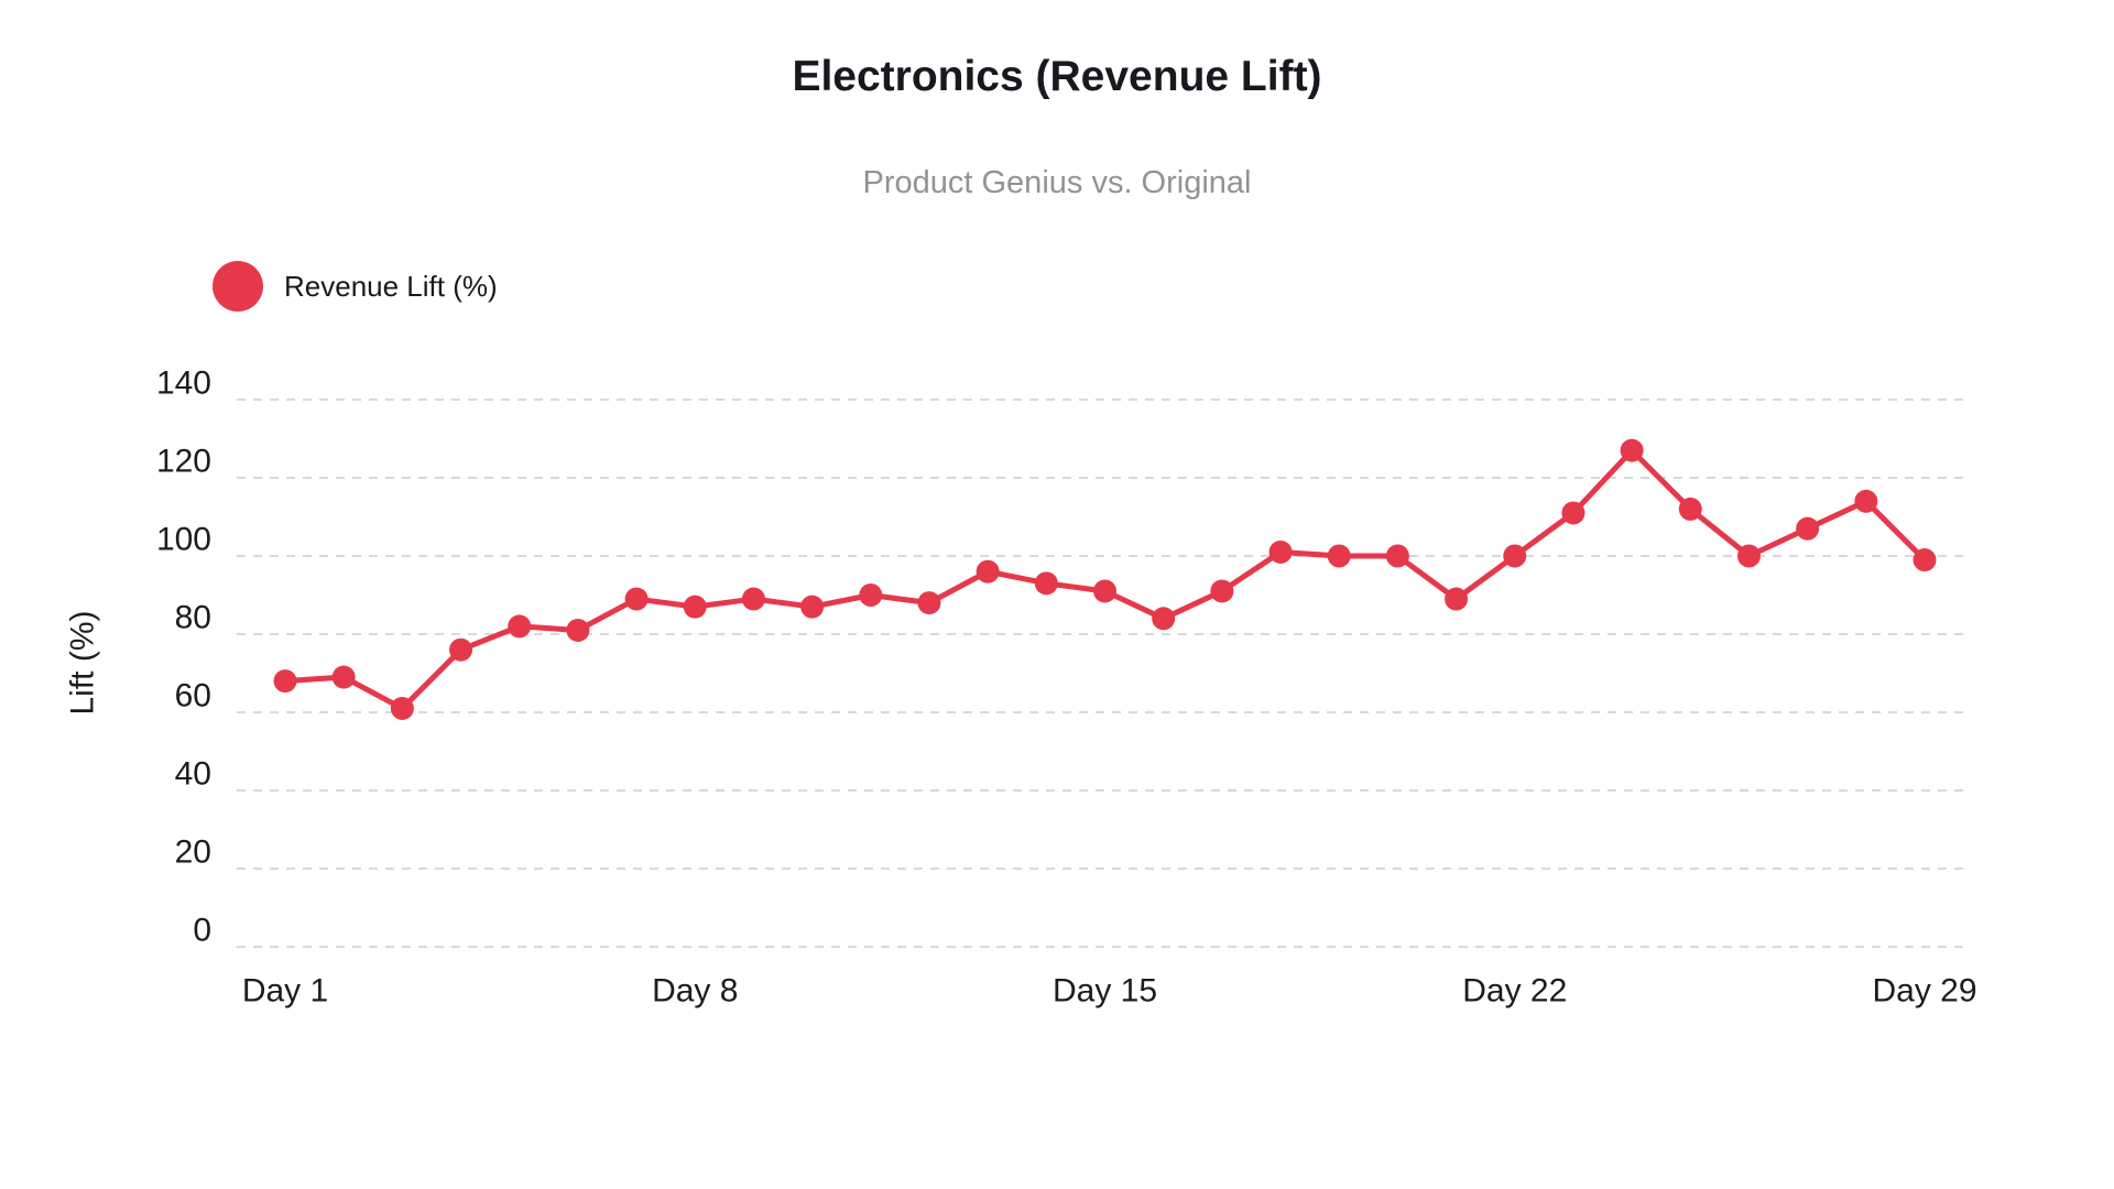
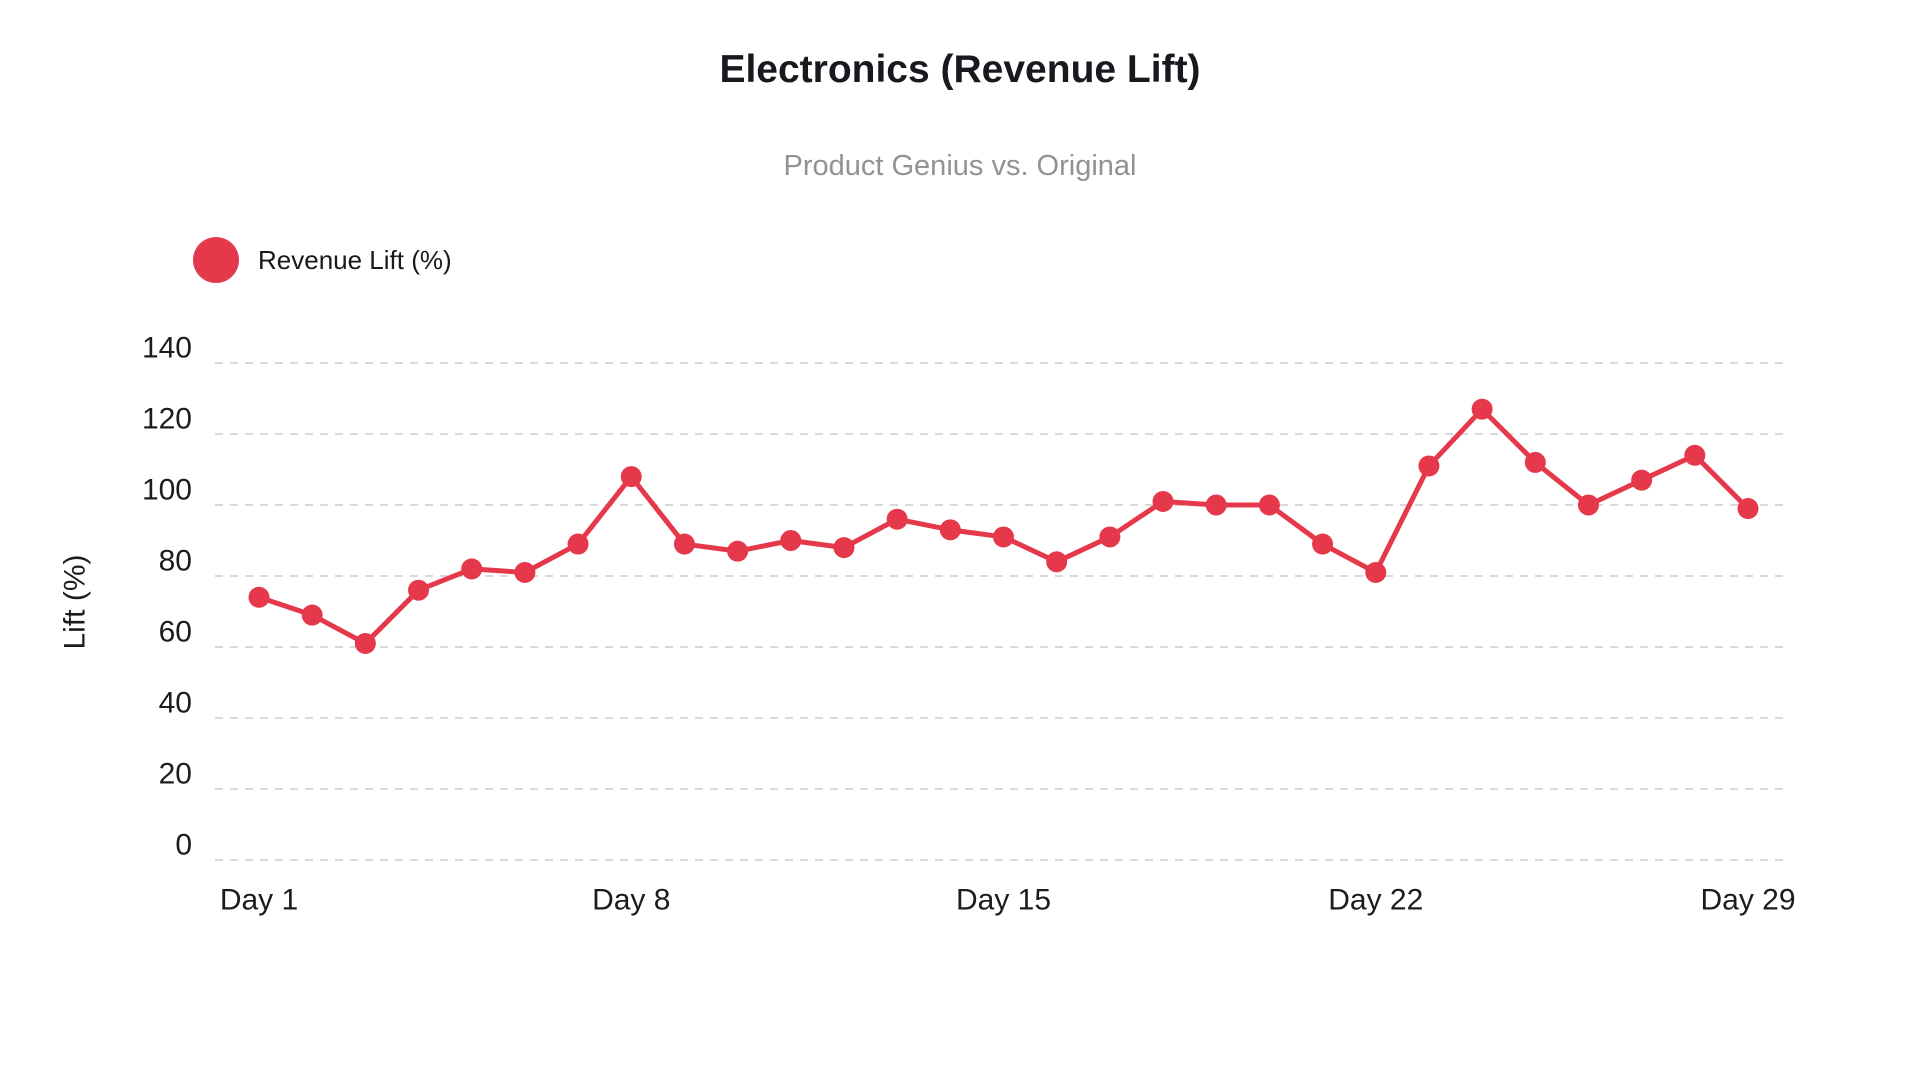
Day 1: 68 -> 74
Day 8: 87 -> 108
Day 22: 100 -> 81
